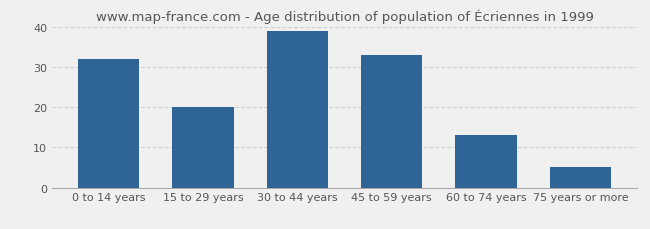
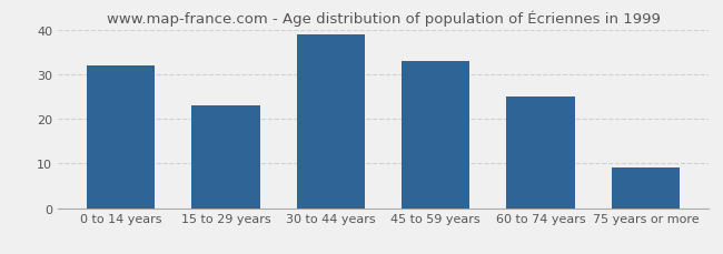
15 to 29 years: 20 -> 23
60 to 74 years: 13 -> 25
75 years or more: 5 -> 9
